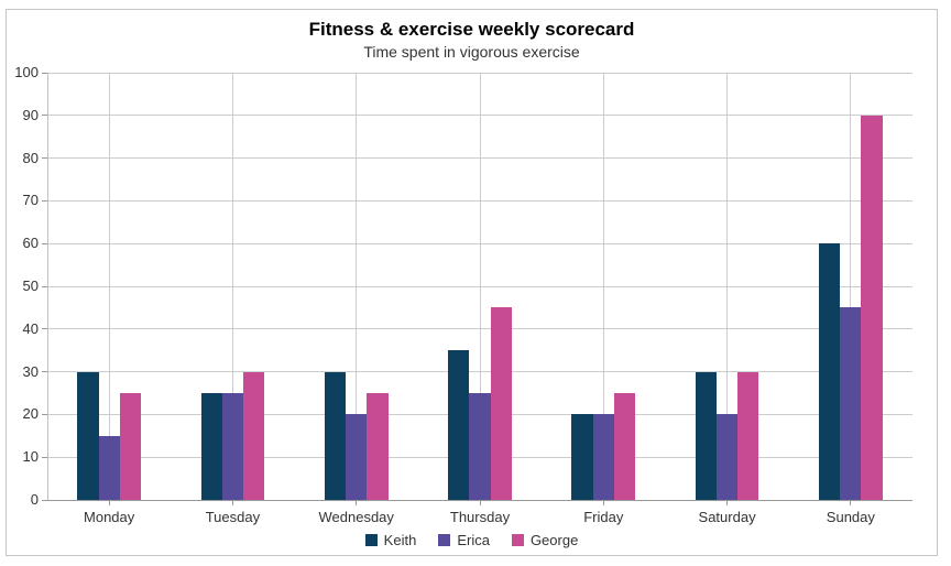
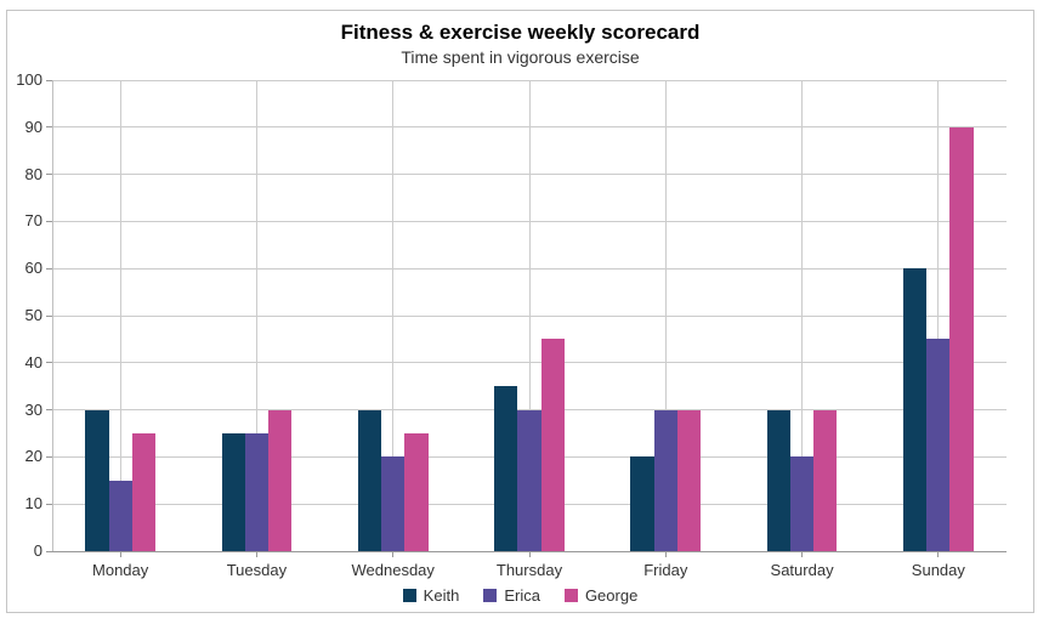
Erica/Thursday: 25 -> 30
Erica/Friday: 20 -> 30
George/Friday: 25 -> 30
